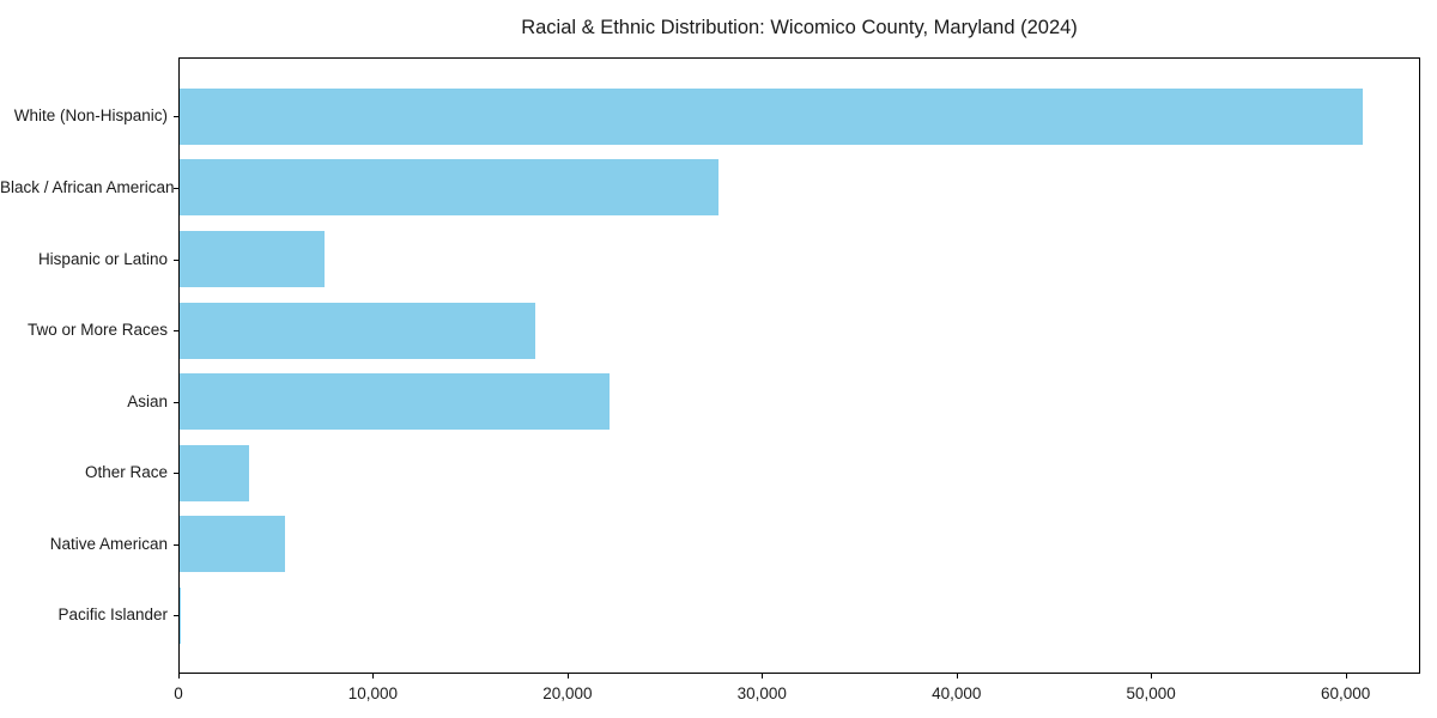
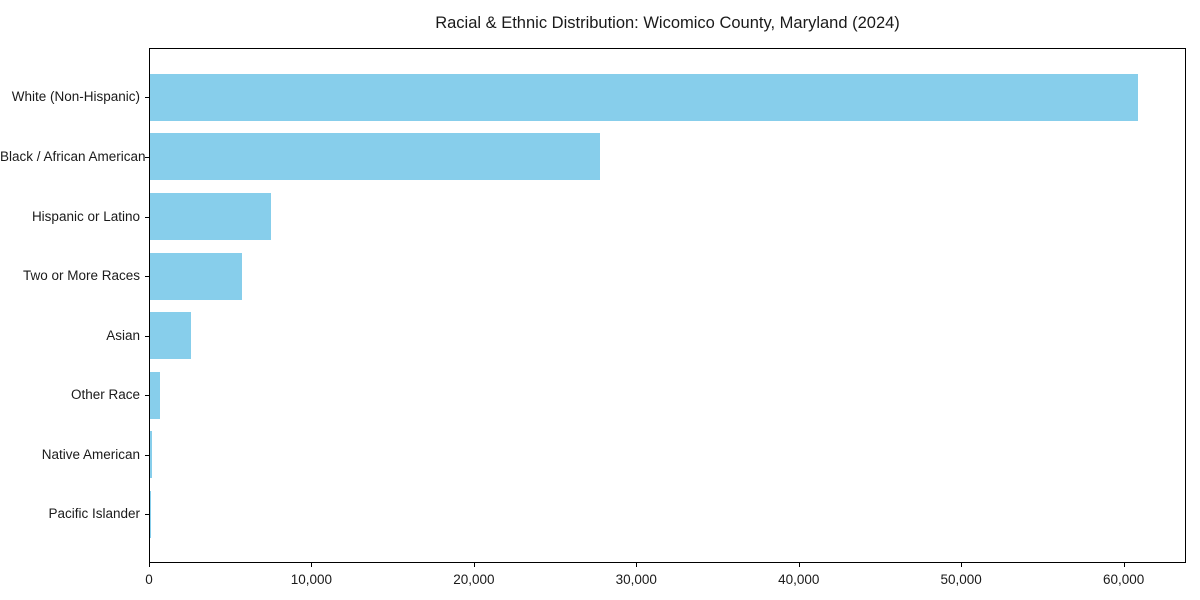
Two or More Races: 18300 -> 5600
Asian: 22100 -> 2500
Other Race: 3600 -> 600
Native American: 5400 -> 200
